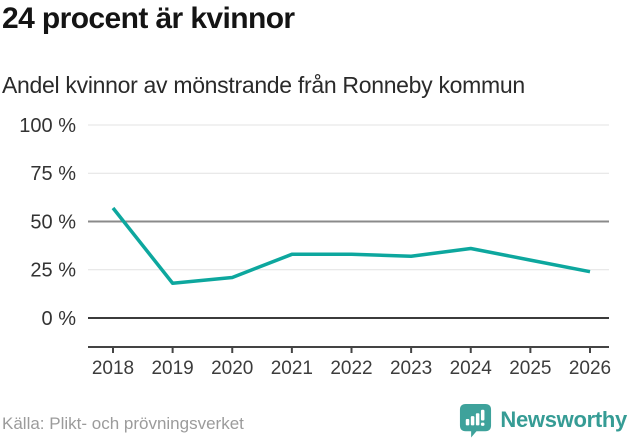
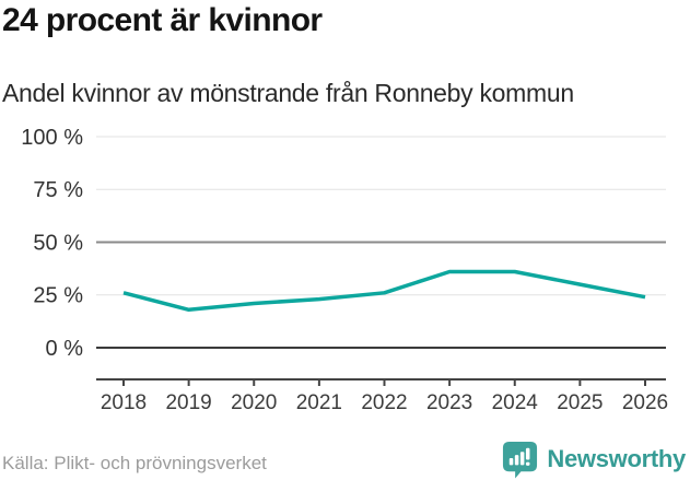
2018: 57% -> 26%
2021: 33% -> 23%
2022: 33% -> 26%
2023: 32% -> 36%
